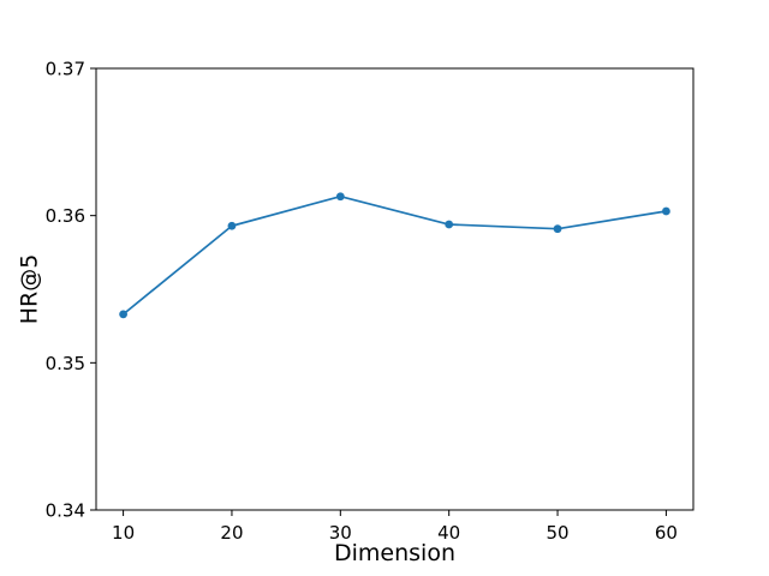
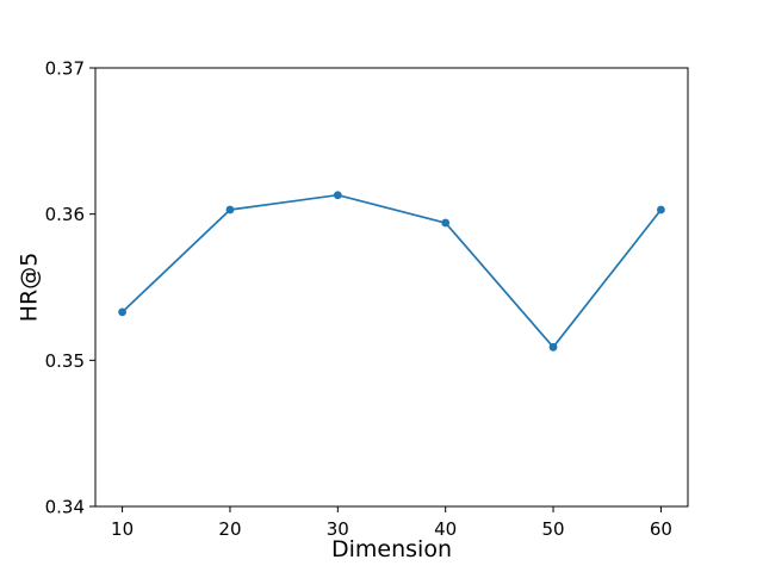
20: 0.3593 -> 0.3603
50: 0.3591 -> 0.3509
